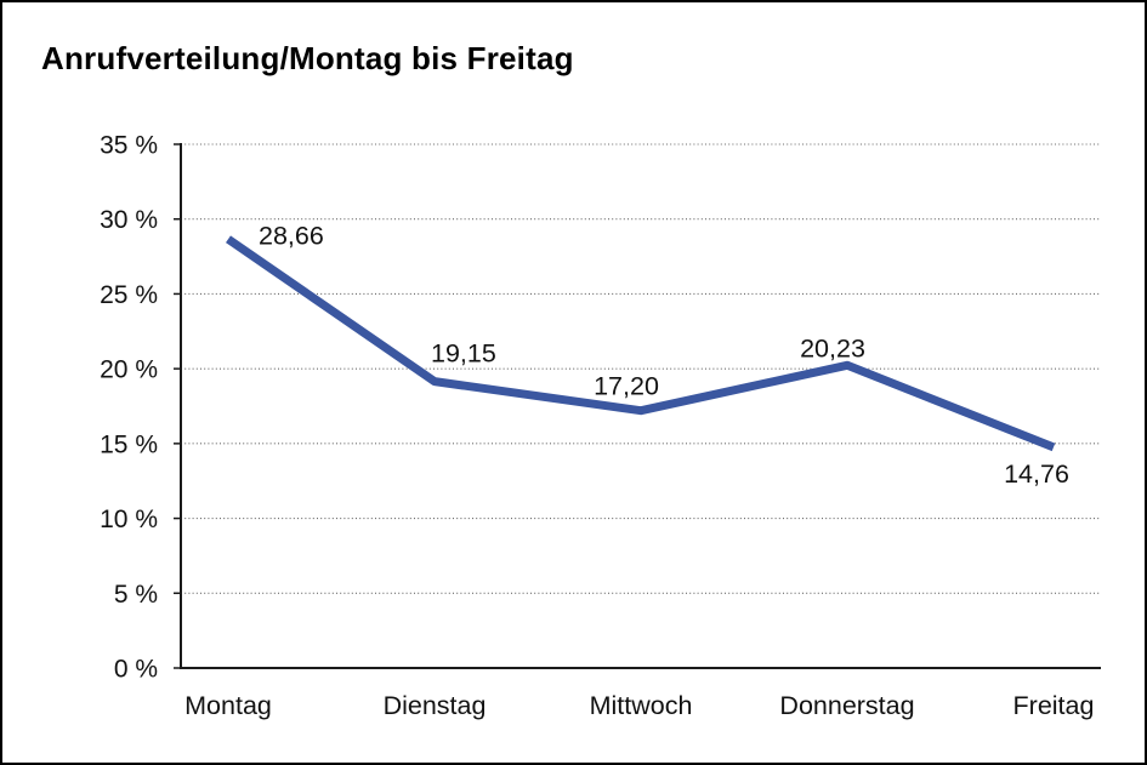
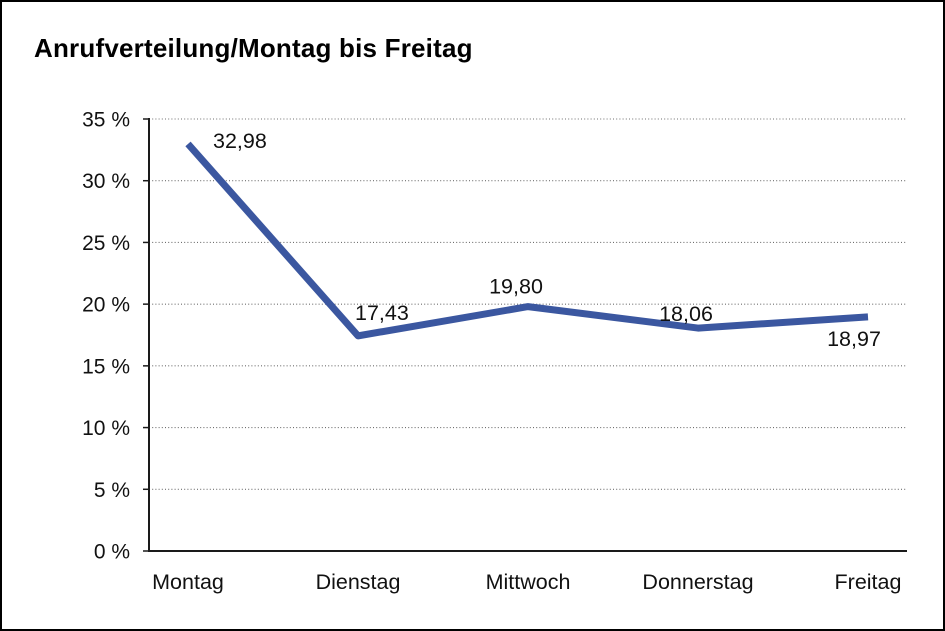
Montag: 28,66 -> 32,98
Dienstag: 19,15 -> 17,43
Mittwoch: 17,20 -> 19,80
Donnerstag: 20,23 -> 18,06
Freitag: 14,76 -> 18,97
